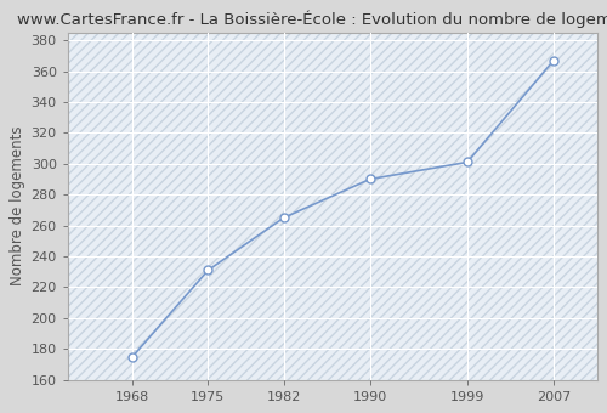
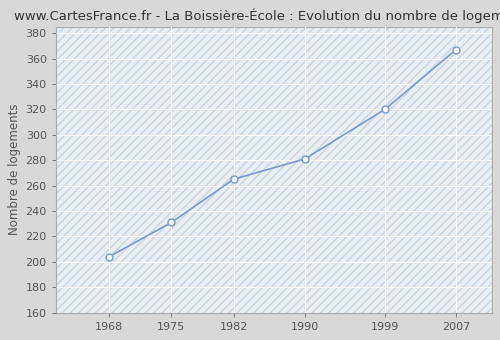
1968: 175 -> 204
1990: 290 -> 281
1999: 301 -> 320
